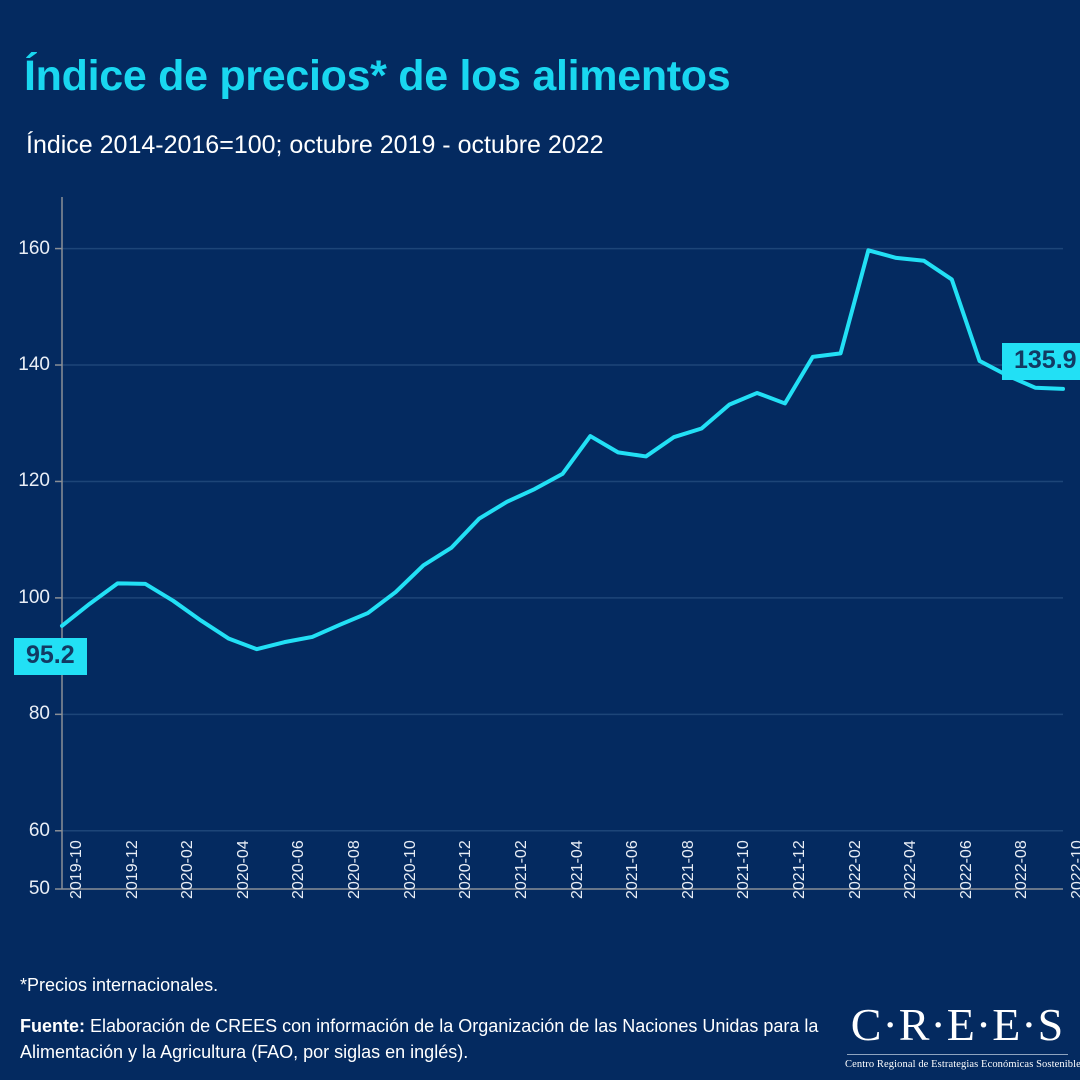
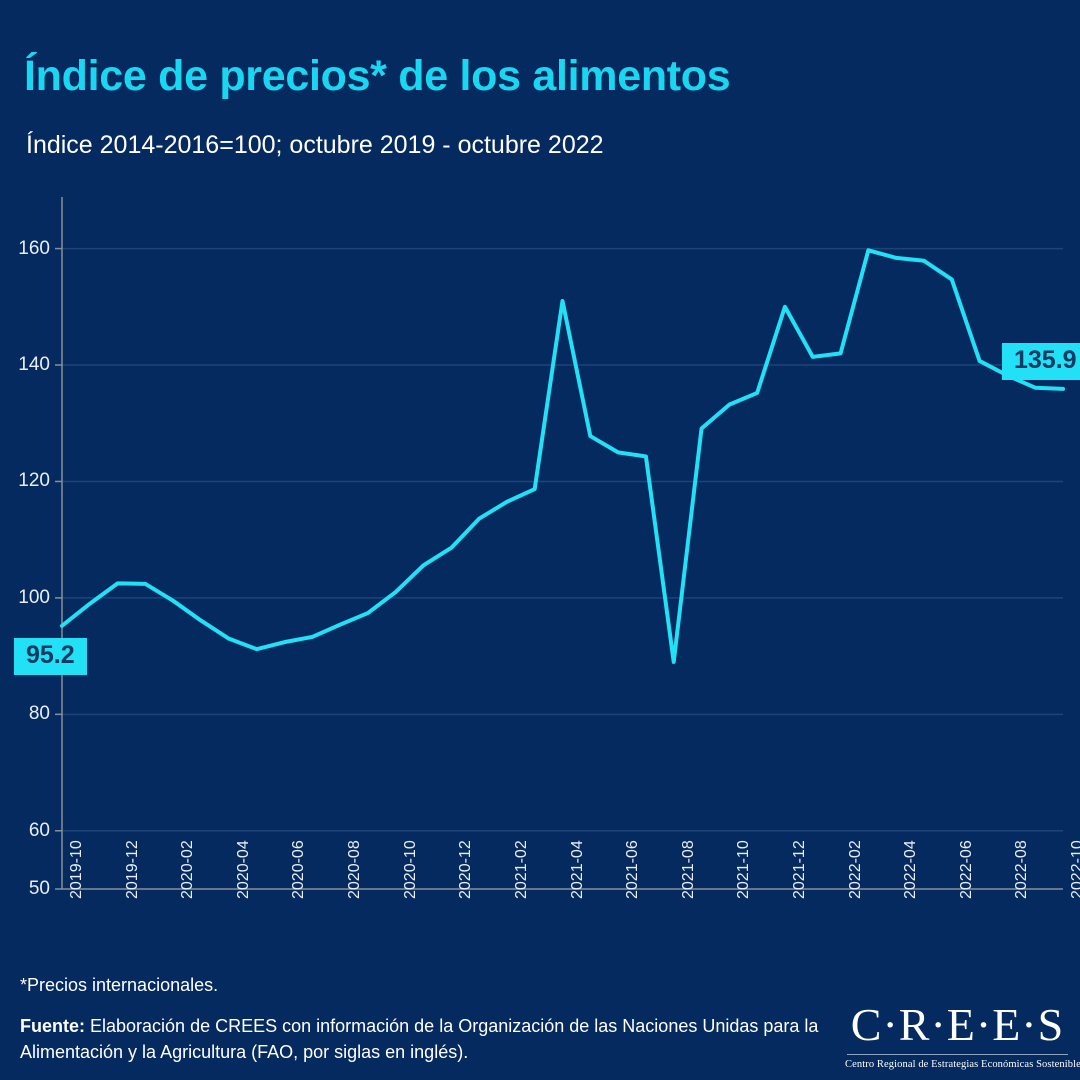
2021-04: 121 -> 151
2021-08: 128 -> 89
2021-12: 133 -> 150
